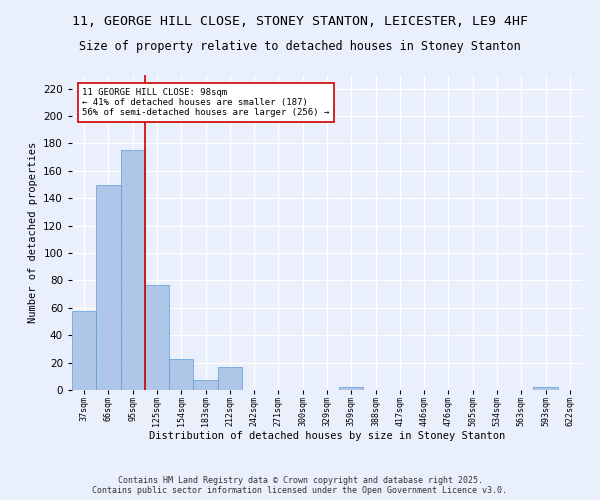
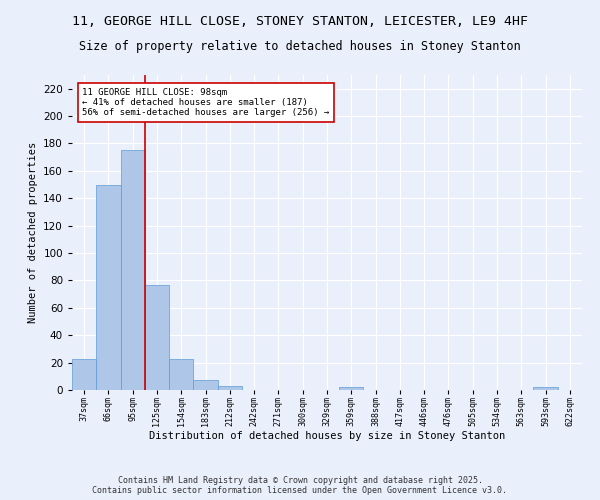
37sqm: 58 -> 23
212sqm: 17 -> 3
